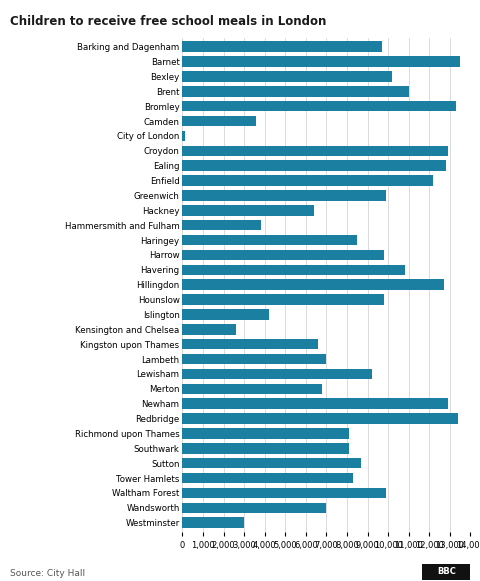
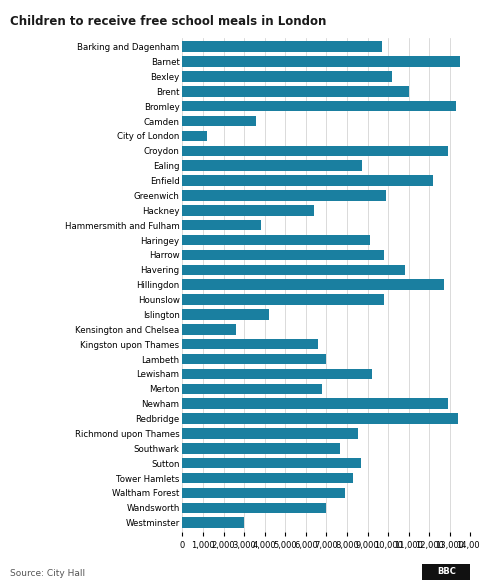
City of London: 150 -> 1,200
Ealing: 12,800 -> 8,750
Haringey: 8,500 -> 9,100
Richmond upon Thames: 8,100 -> 8,550
Southwark: 8,100 -> 7,650
Waltham Forest: 9,900 -> 7,900
